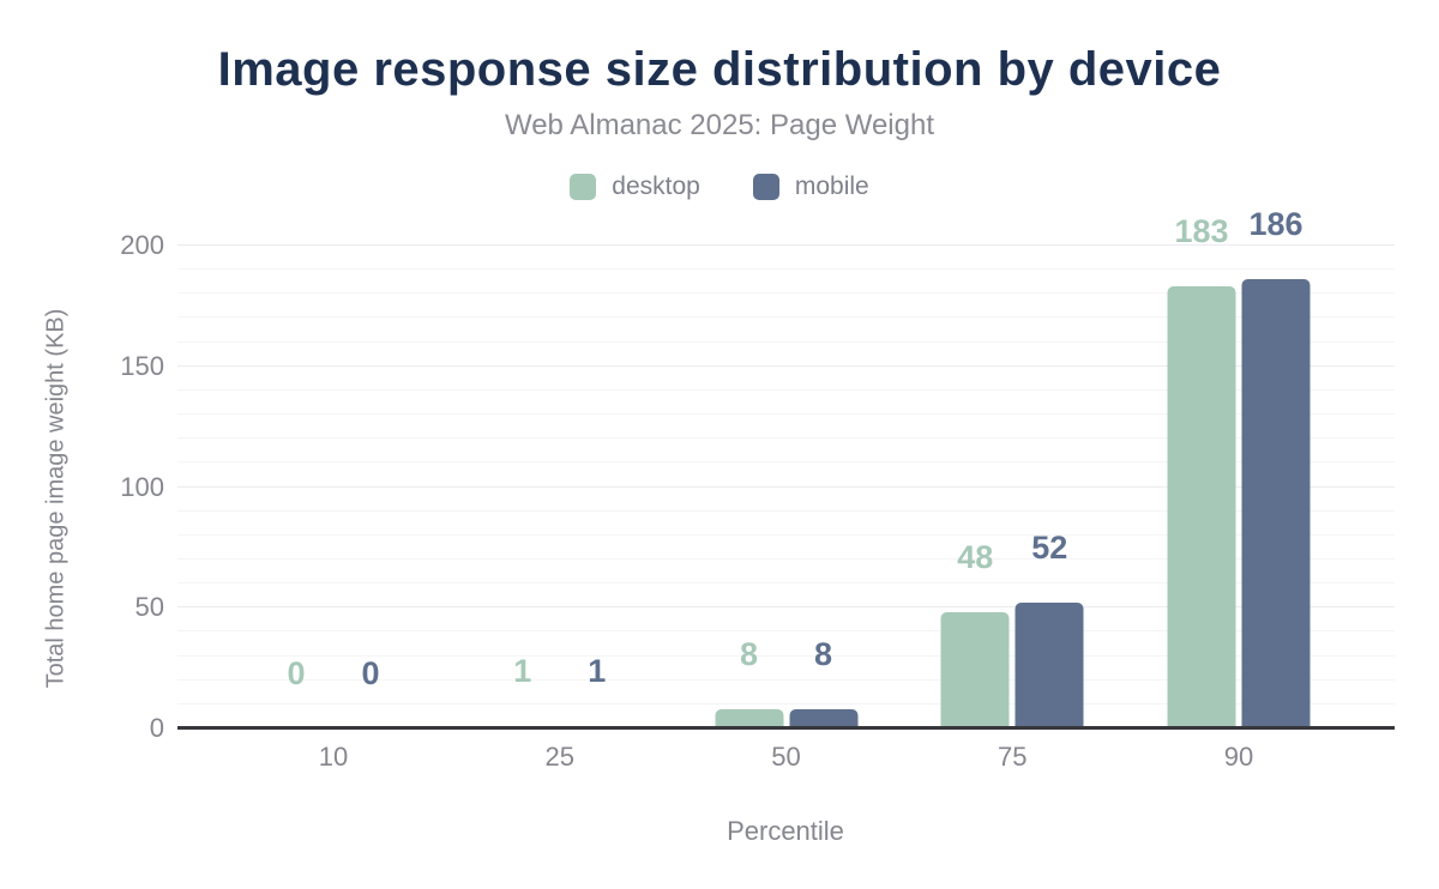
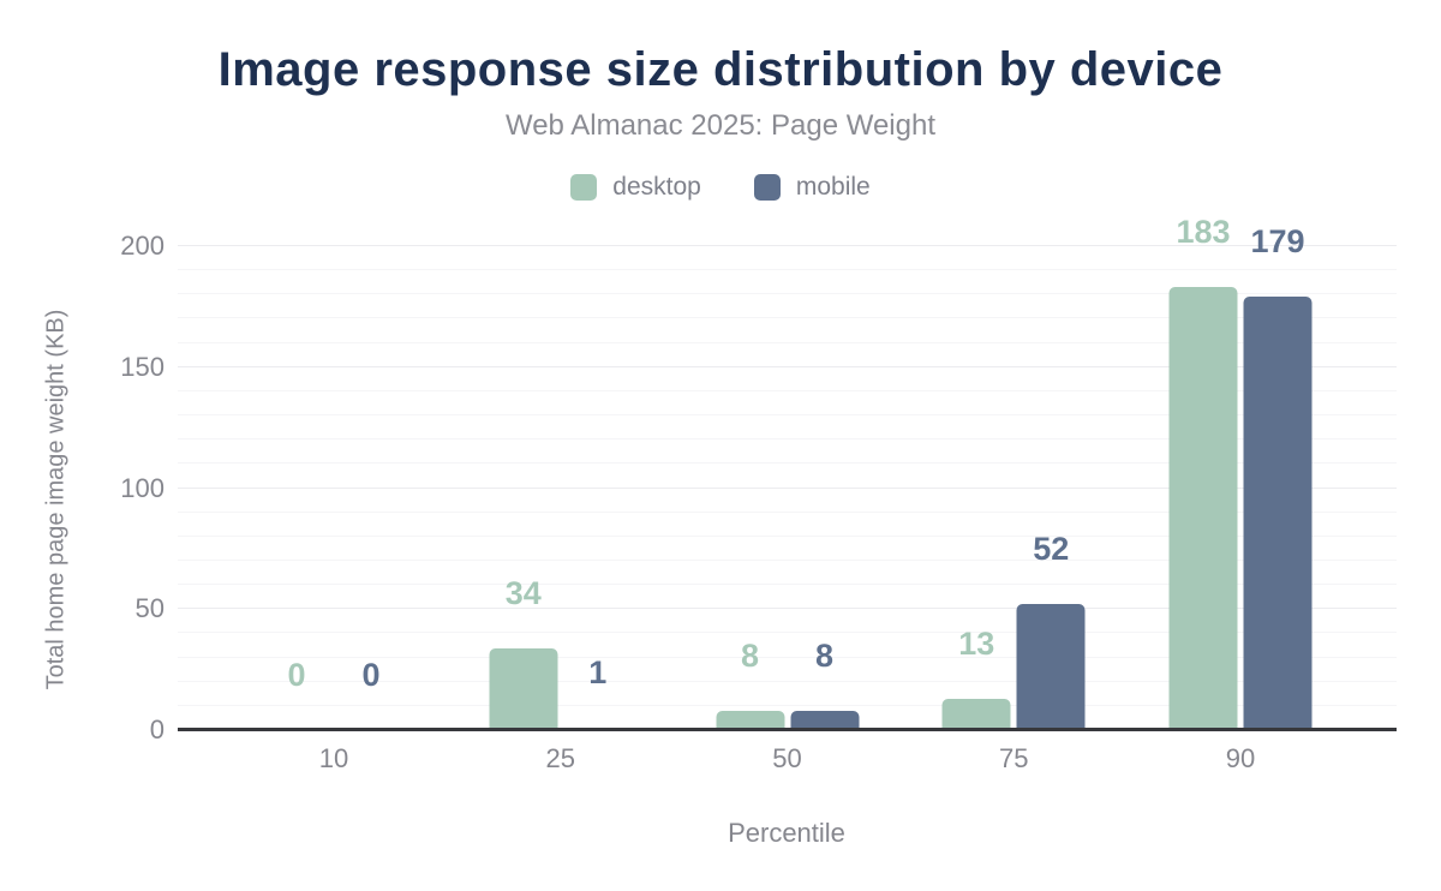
desktop/25: 1 -> 34
desktop/75: 48 -> 13
mobile/90: 186 -> 179
